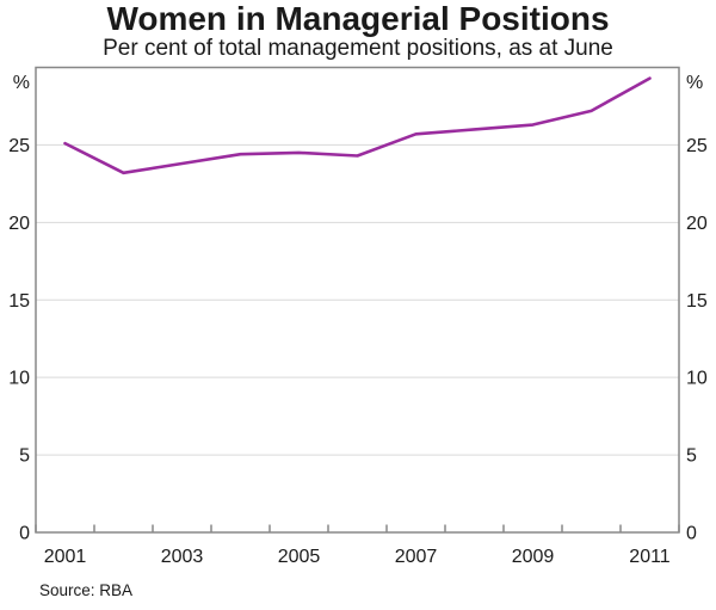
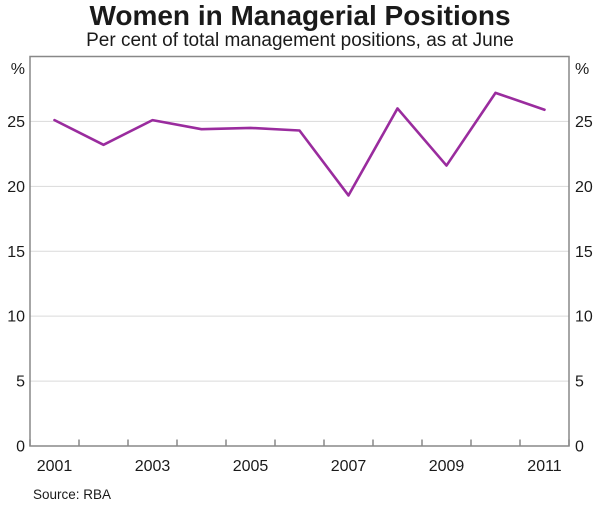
2003: 23.8 -> 25.1
2007: 25.7 -> 19.3
2009: 26.3 -> 21.6
2011: 29.3 -> 25.9
